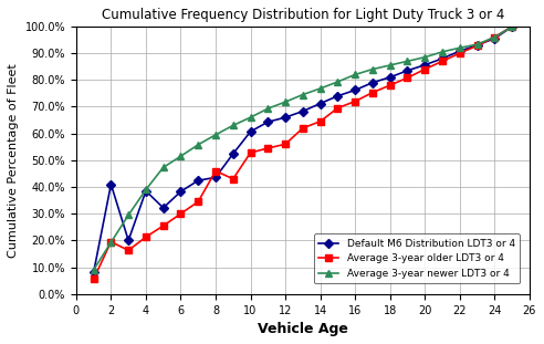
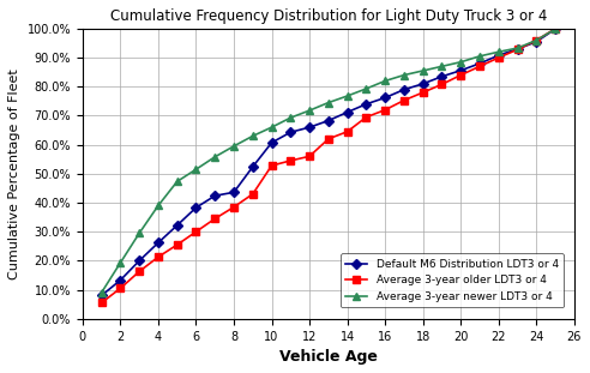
Default M6 Distribution LDT3 or 4/2: 41.0% -> 13.3%
Average 3-year older LDT3 or 4/2: 19.5% -> 10.5%
Default M6 Distribution LDT3 or 4/4: 38.5% -> 26.2%
Average 3-year older LDT3 or 4/8: 46.0% -> 38.5%
